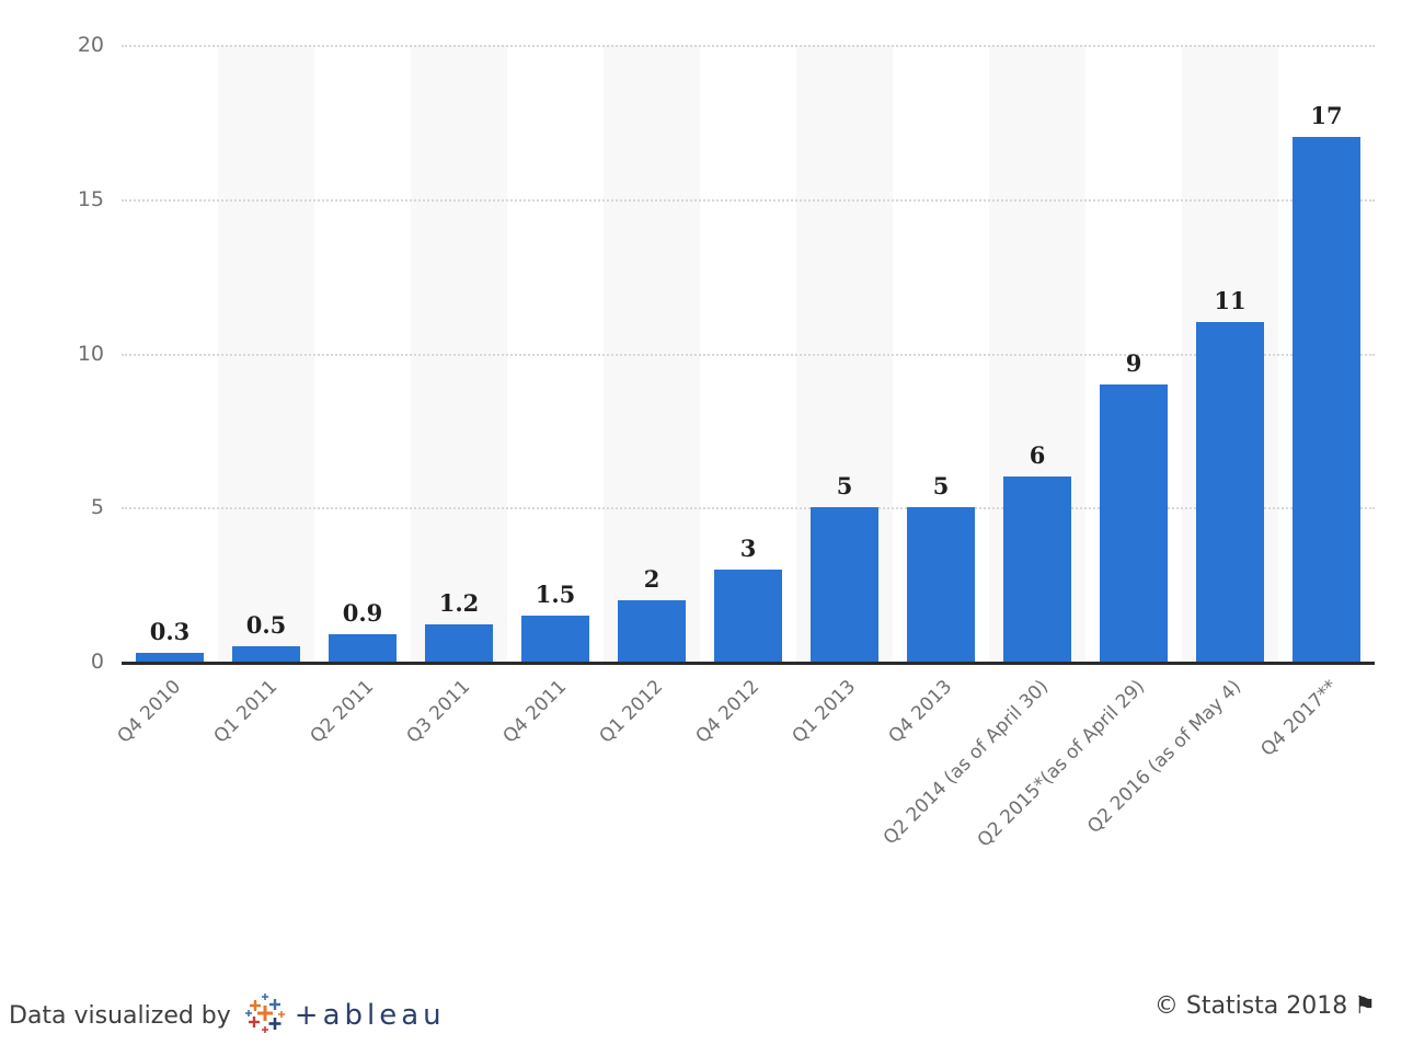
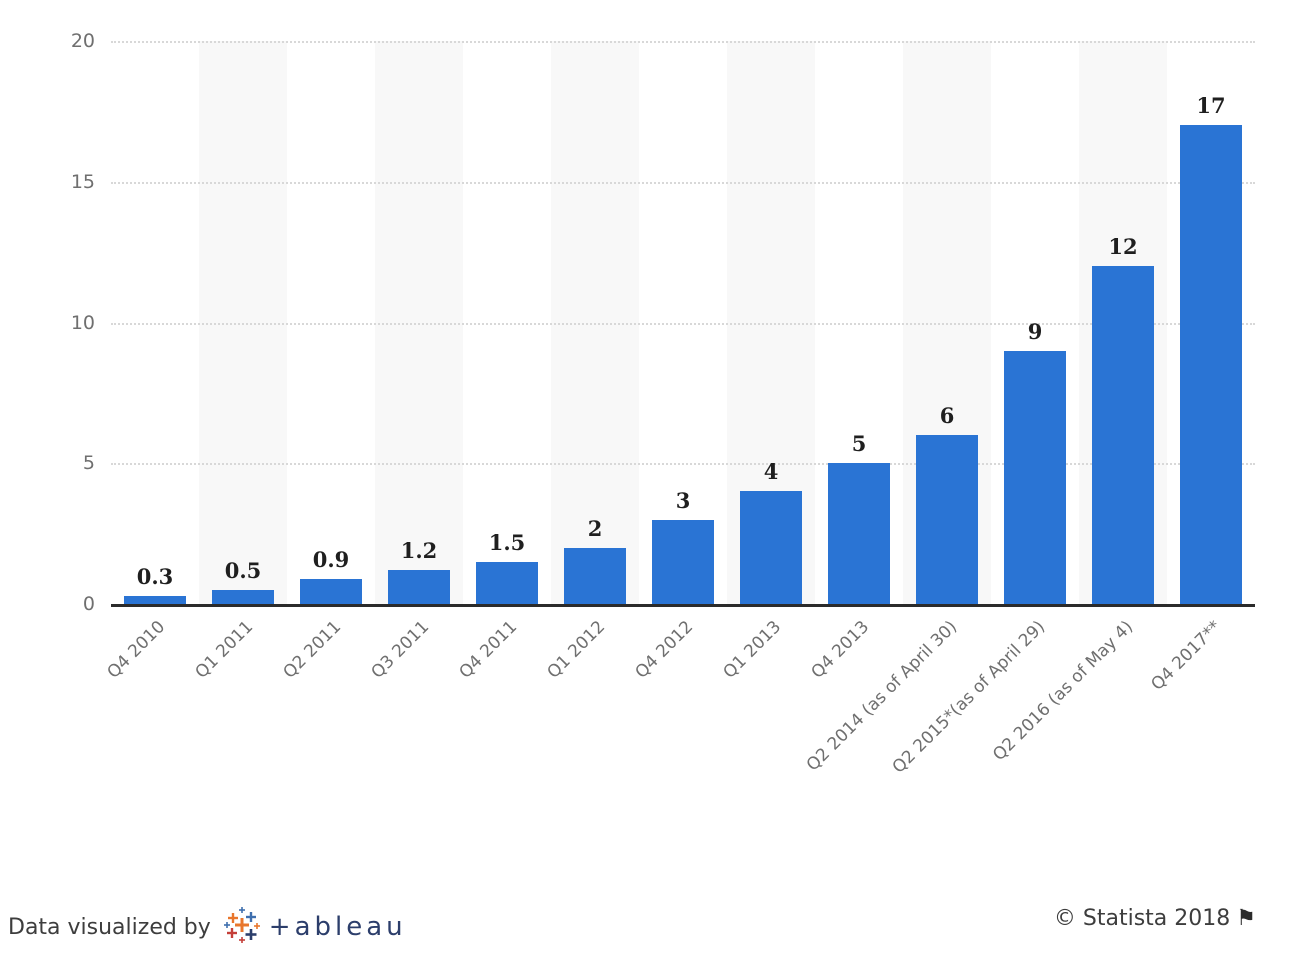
Q1 2013: 5 -> 4
Q2 2016 (as of May 4): 11 -> 12
